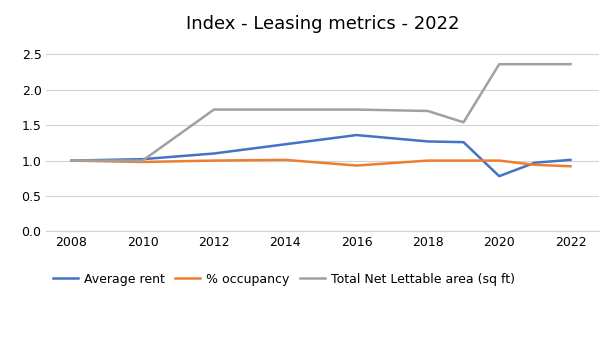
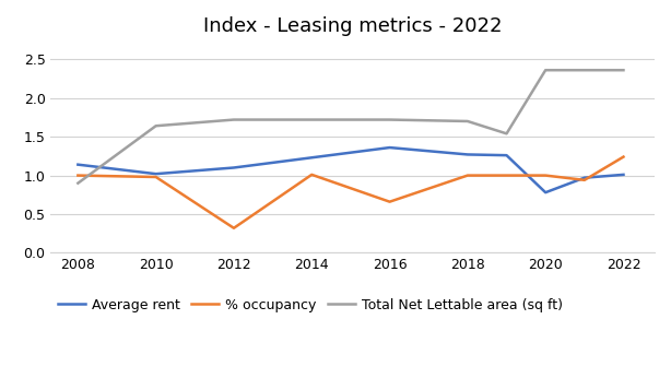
Average rent/2008: 1.00 -> 1.14
Total Net Lettable area (sq ft)/2008: 1.00 -> 0.90
Total Net Lettable area (sq ft)/2010: 1.00 -> 1.64
% occupancy/2012: 1.00 -> 0.32
% occupancy/2016: 0.93 -> 0.66
% occupancy/2022: 0.92 -> 1.24
